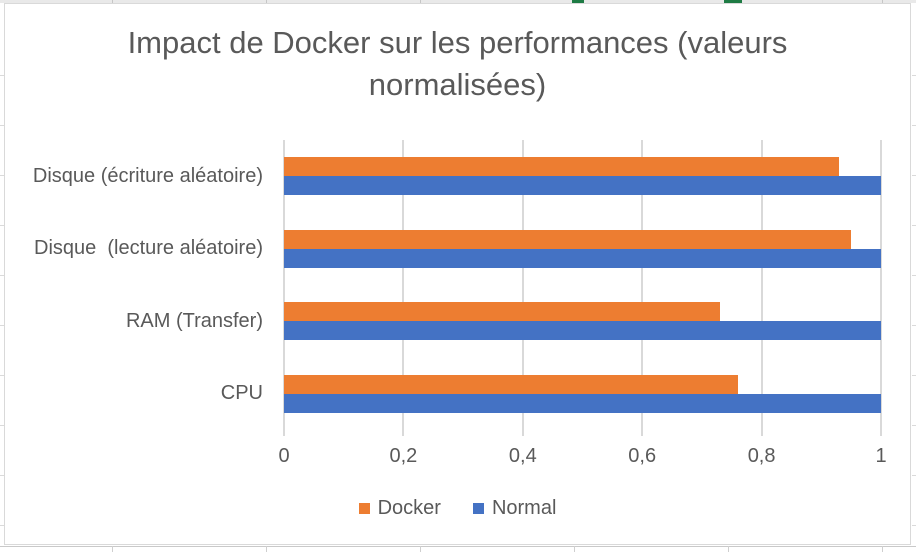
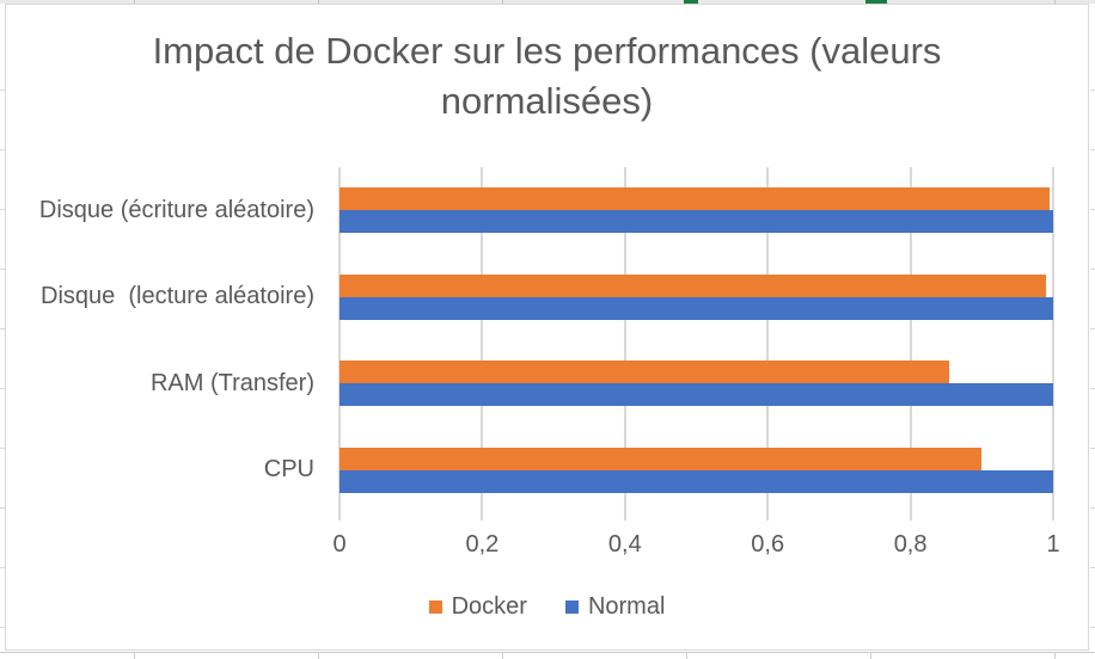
Docker/Disque (écriture aléatoire): 0,93 -> 0,99
Docker/Disque (lecture aléatoire): 0,95 -> 0,99
Docker/RAM (Transfer): 0,73 -> 0,85
Docker/CPU: 0,76 -> 0,90
